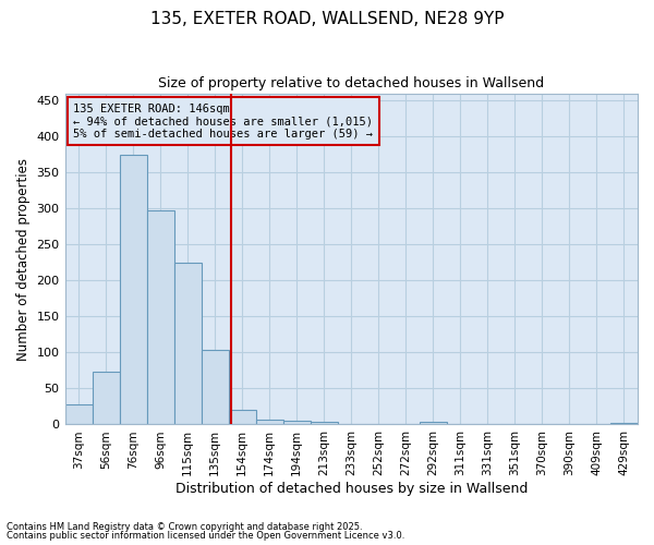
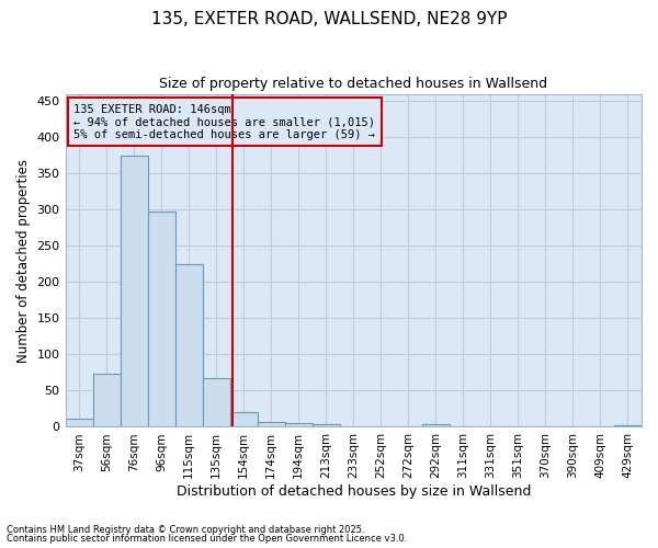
37sqm: 28 -> 12
135sqm: 104 -> 67
